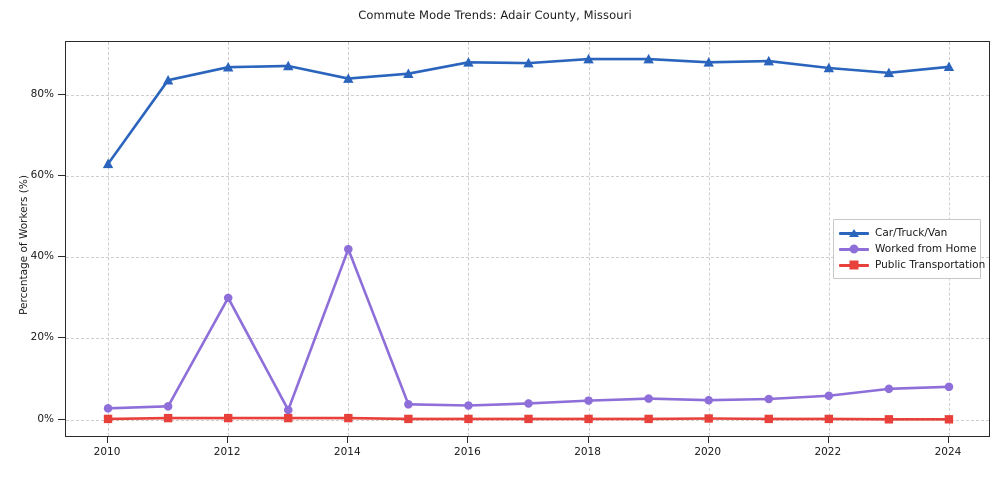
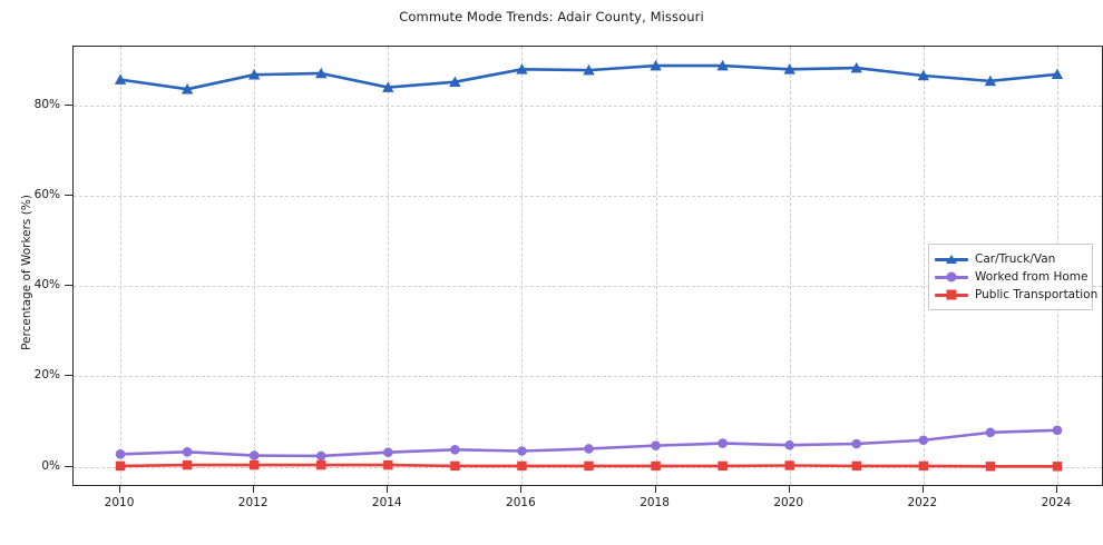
Car/Truck/Van/2010: 63% -> 86%
Worked from Home/2012: 30% -> 2%
Worked from Home/2014: 42% -> 3%
